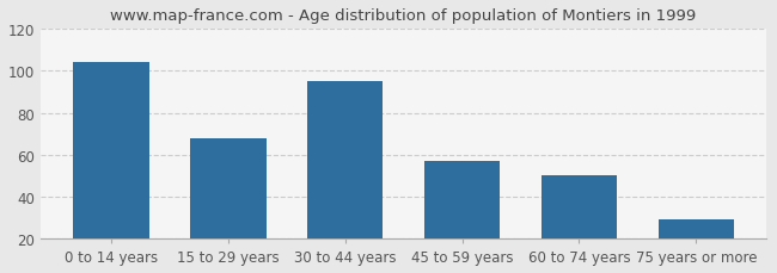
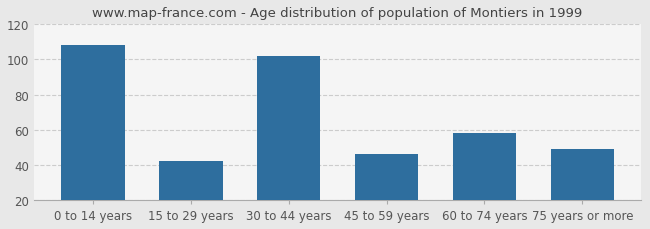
0 to 14 years: 104 -> 108
15 to 29 years: 68 -> 42
30 to 44 years: 95 -> 102
45 to 59 years: 57 -> 46
60 to 74 years: 50 -> 58
75 years or more: 29 -> 49
